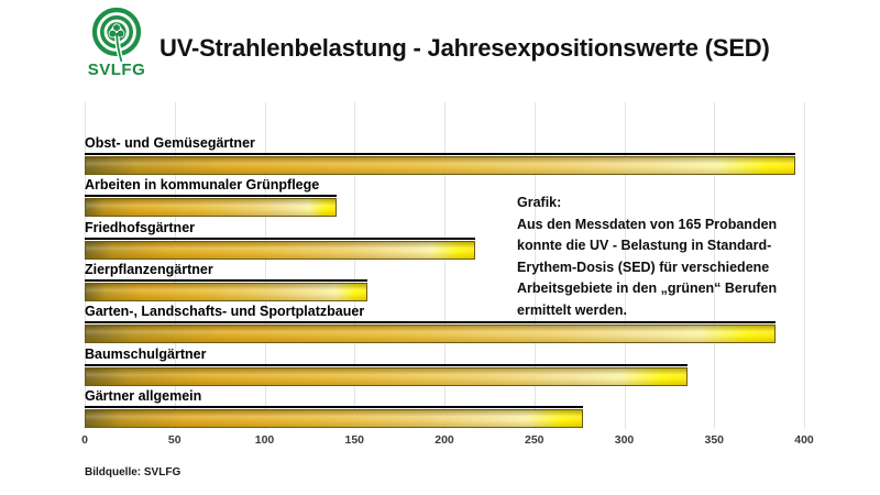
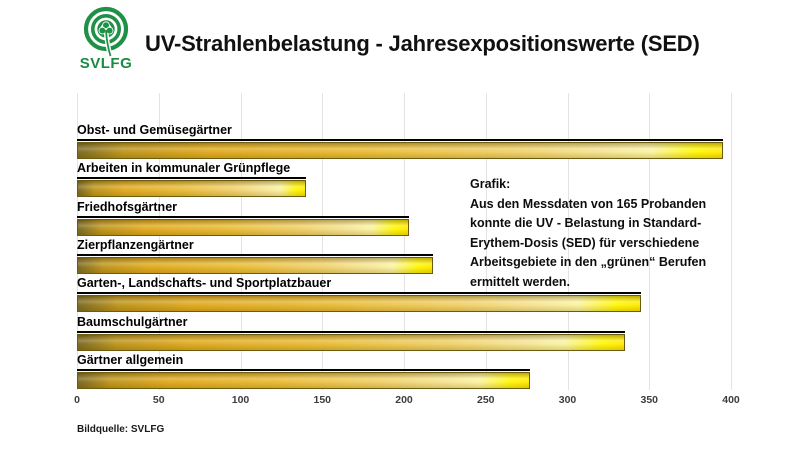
Friedhofsgärtner: 217 -> 203
Zierpflanzengärtner: 157 -> 218
Garten-, Landschafts- und Sportplatzbauer: 384 -> 345
